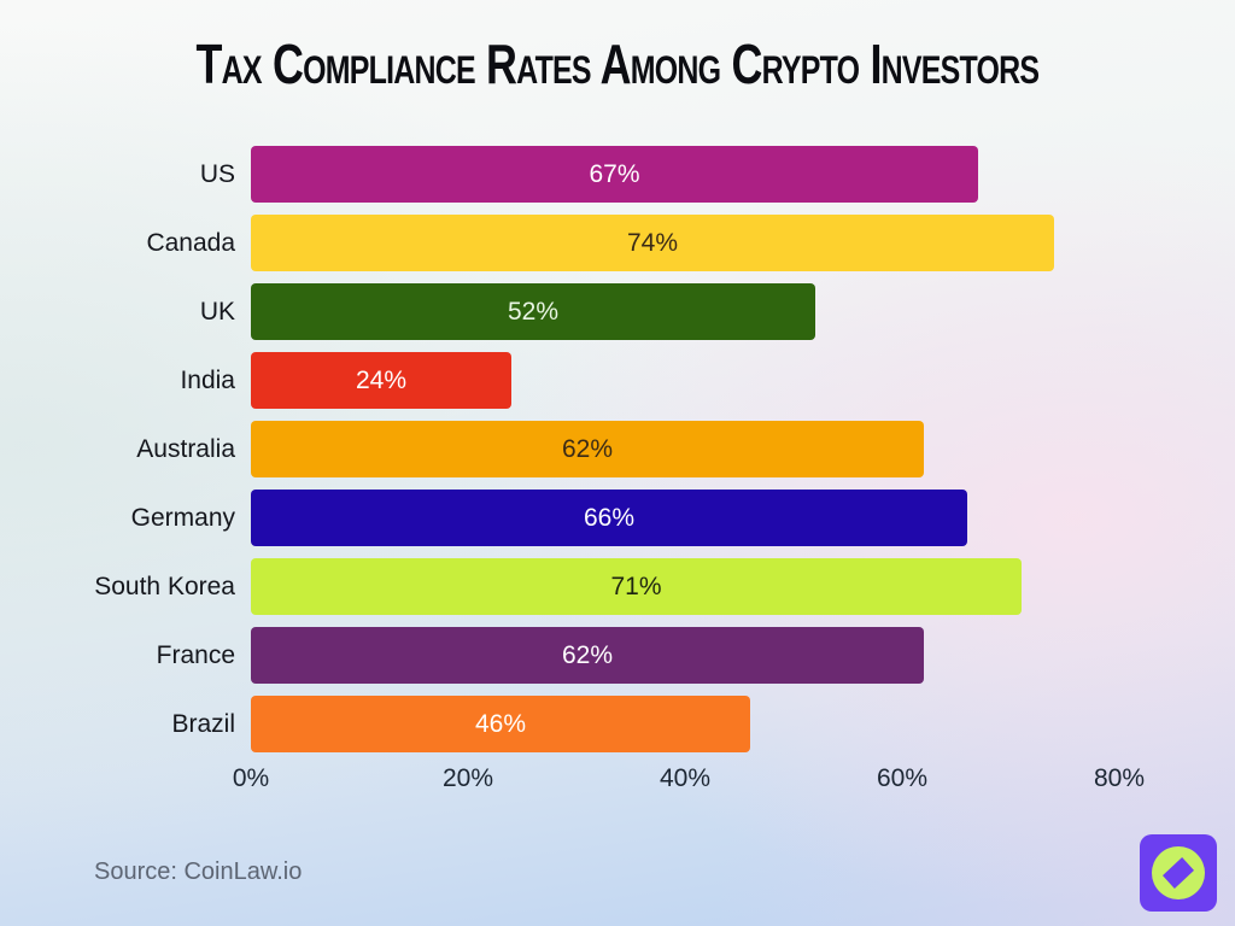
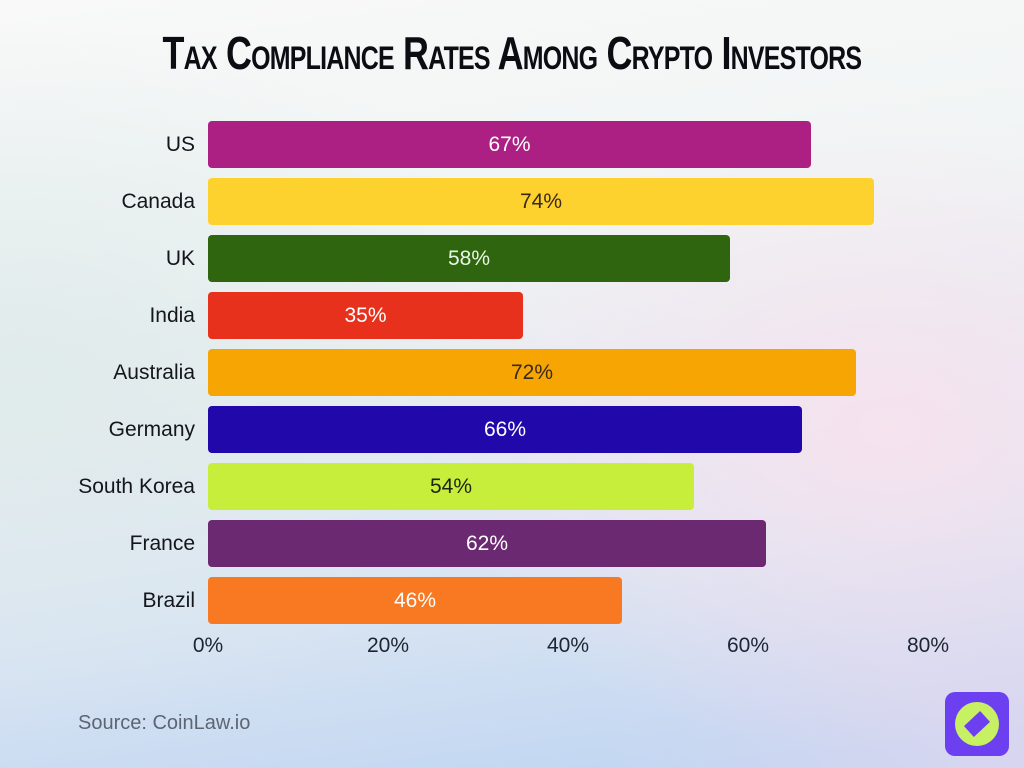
UK: 52% -> 58%
India: 24% -> 35%
Australia: 62% -> 72%
South Korea: 71% -> 54%
